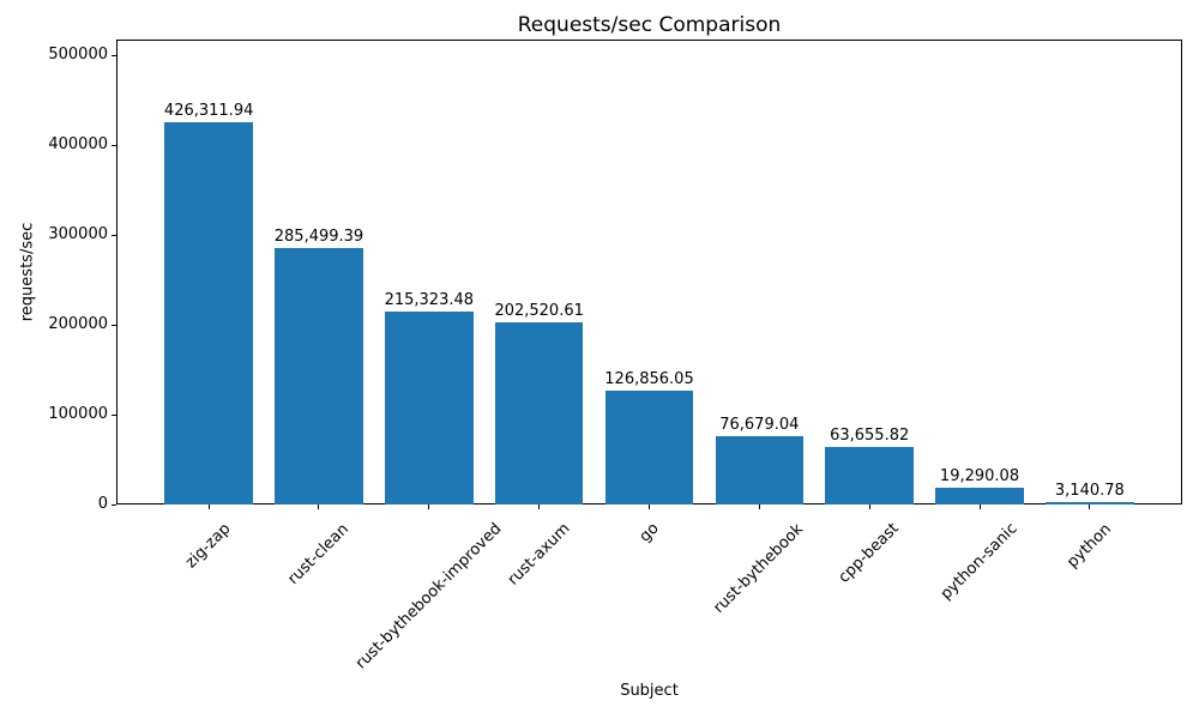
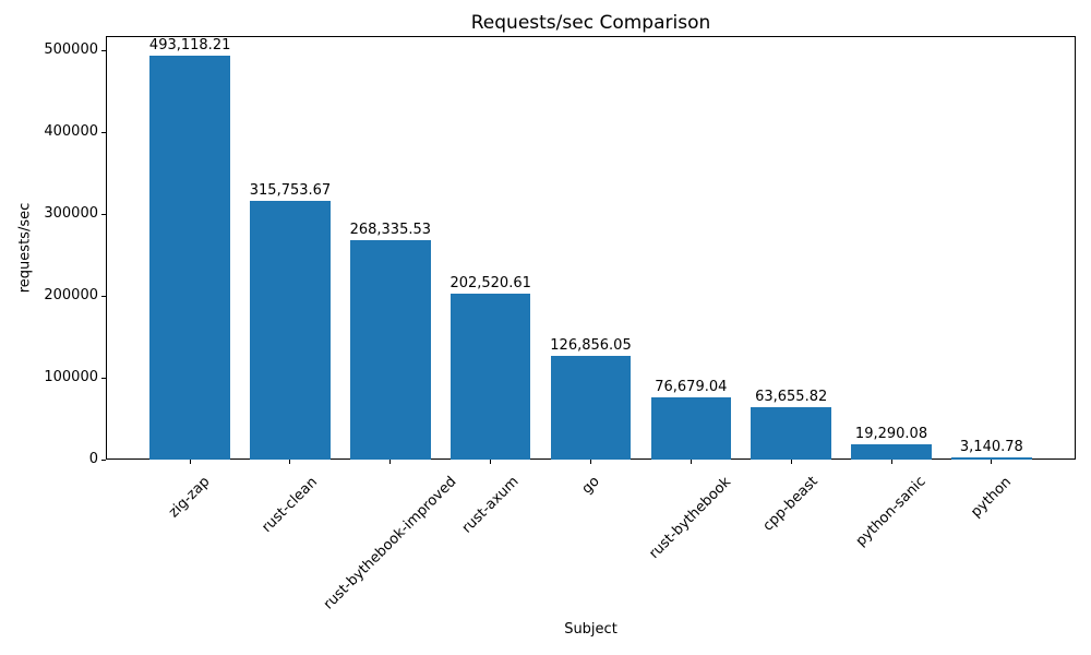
zig-zap: 426,311.94 -> 493,118.21
rust-clean: 285,499.39 -> 315,753.67
rust-bythebook-improved: 215,323.48 -> 268,335.53
